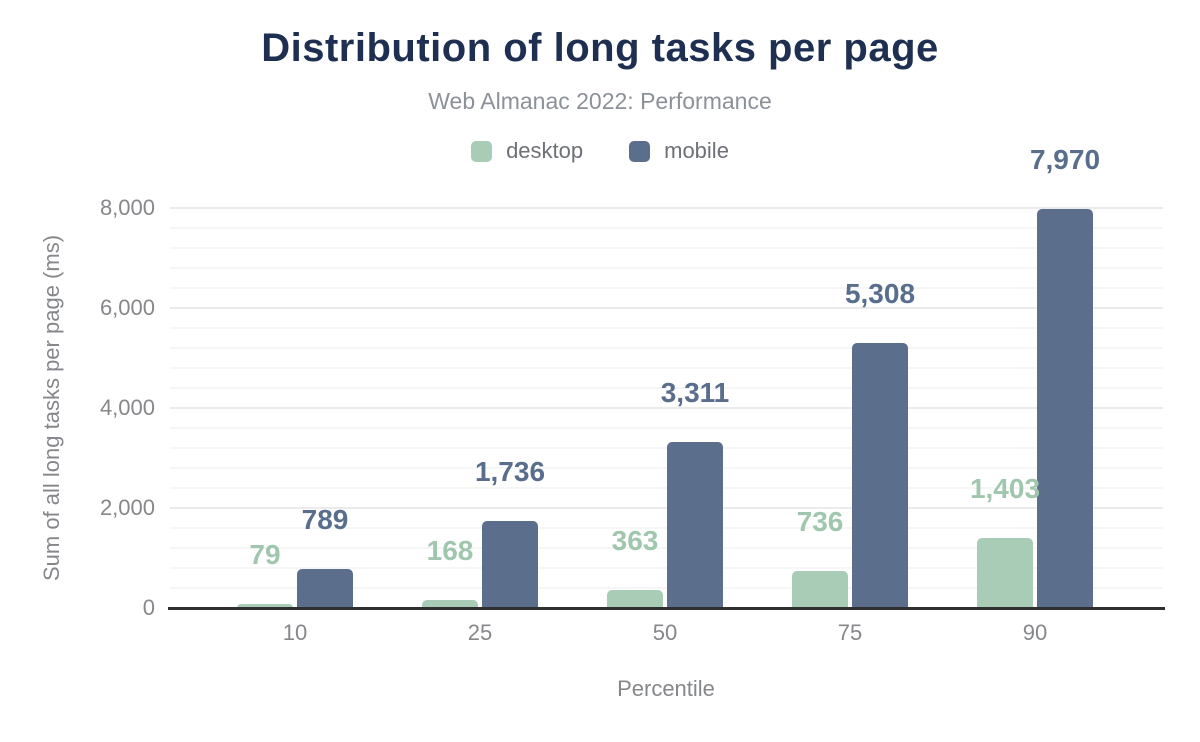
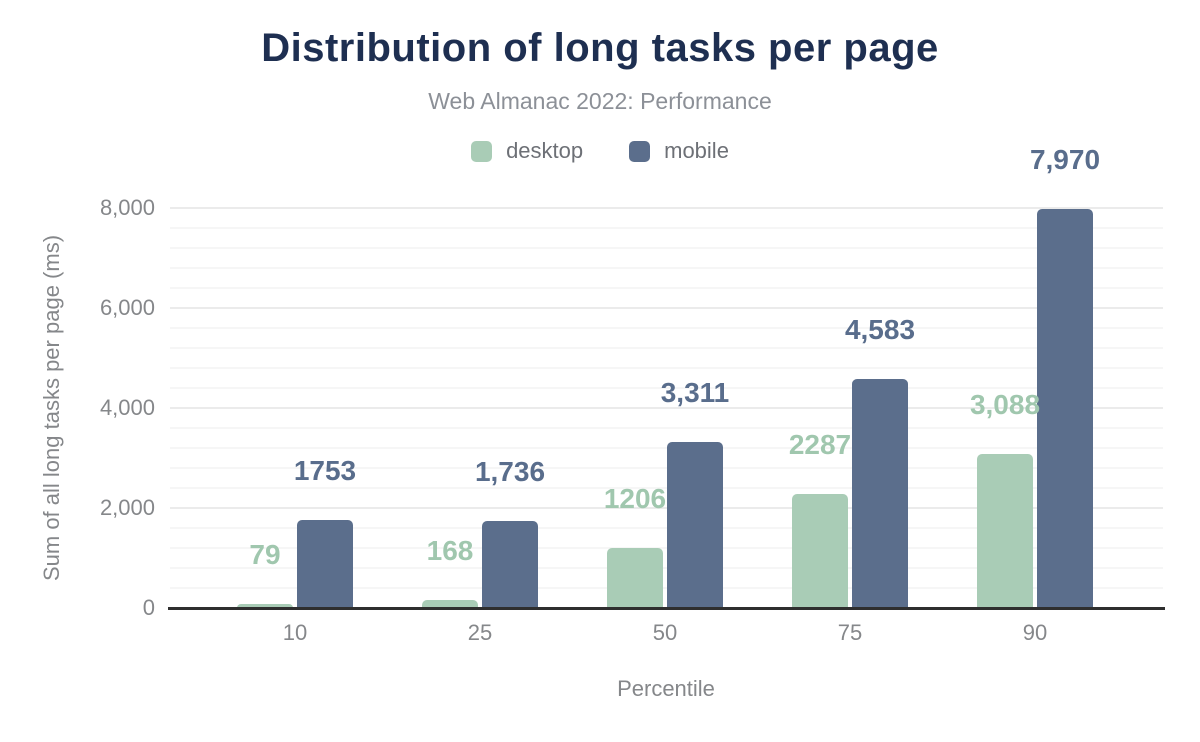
mobile/10: 789 -> 1753
desktop/50: 363 -> 1206
desktop/75: 736 -> 2287
mobile/75: 5,308 -> 4,583
desktop/90: 1,403 -> 3,088
